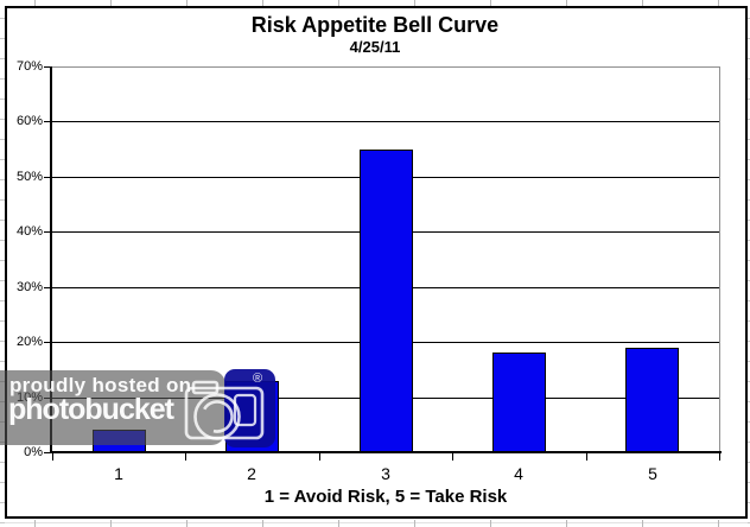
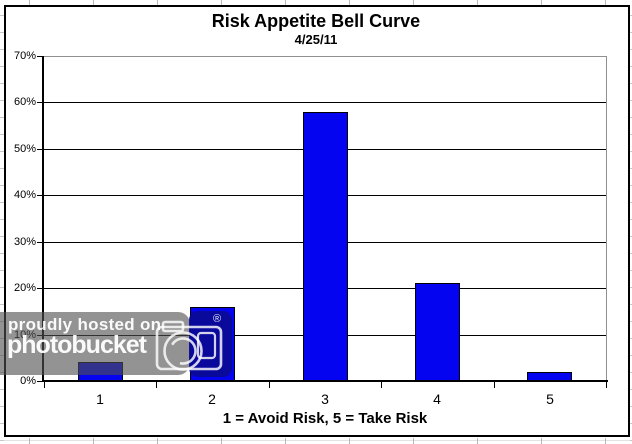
2: 13% -> 16%
3: 55% -> 58%
4: 18% -> 21%
5: 19% -> 2%
